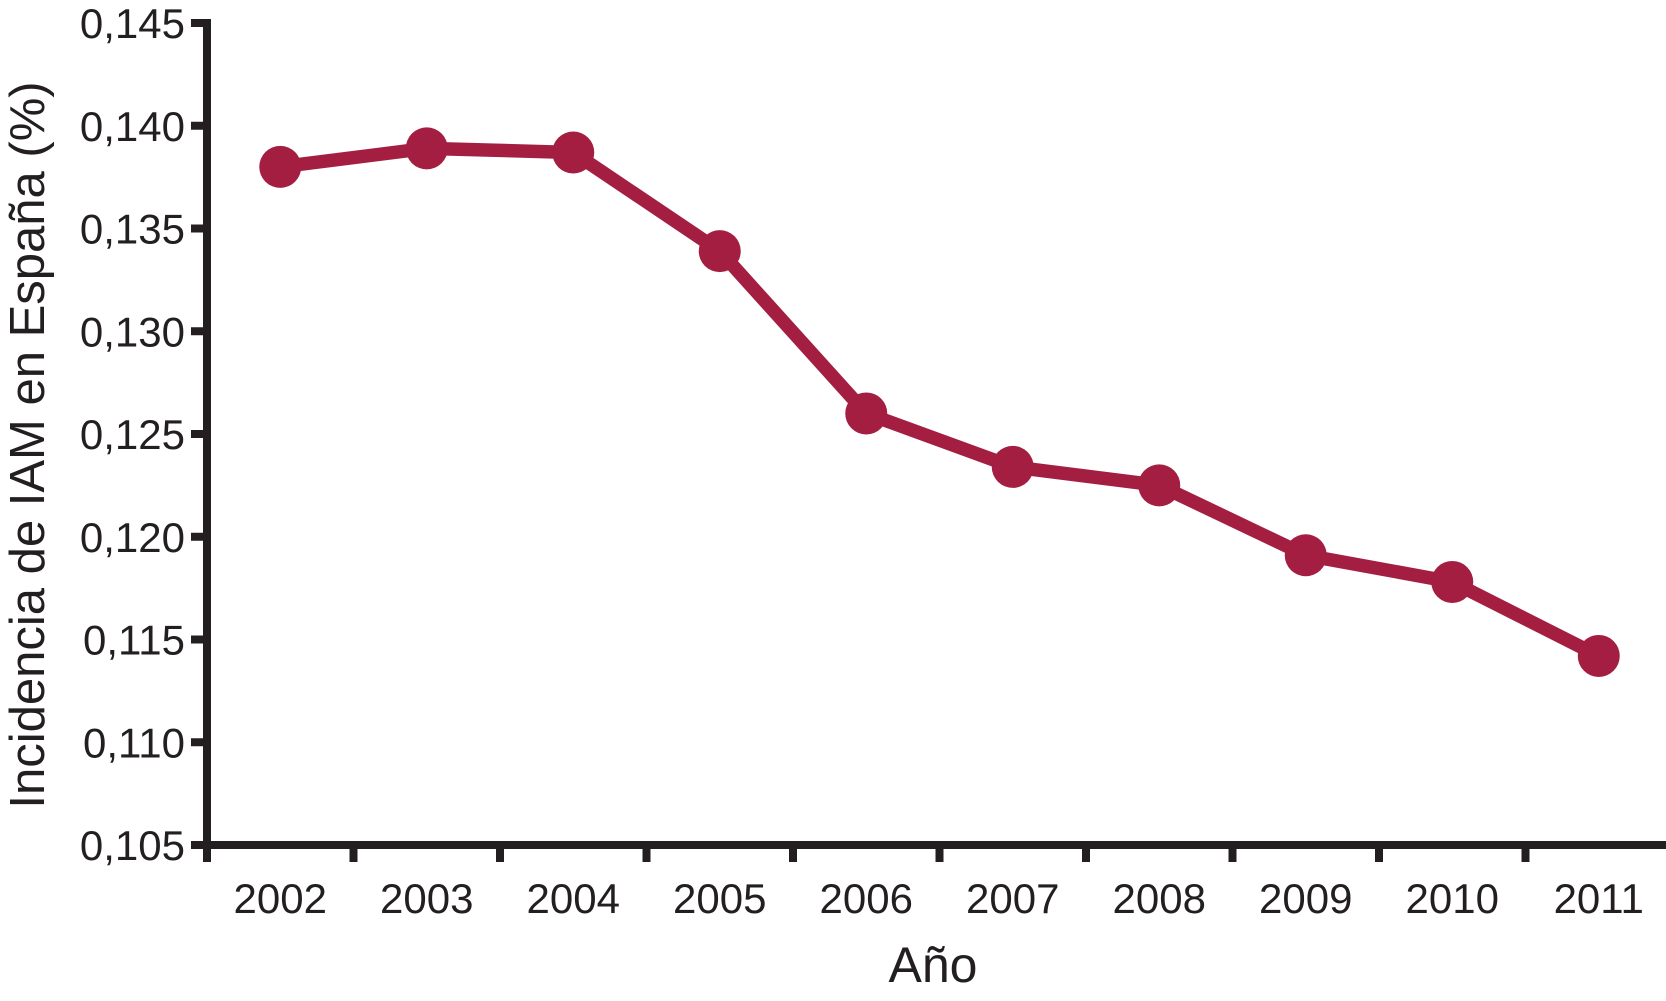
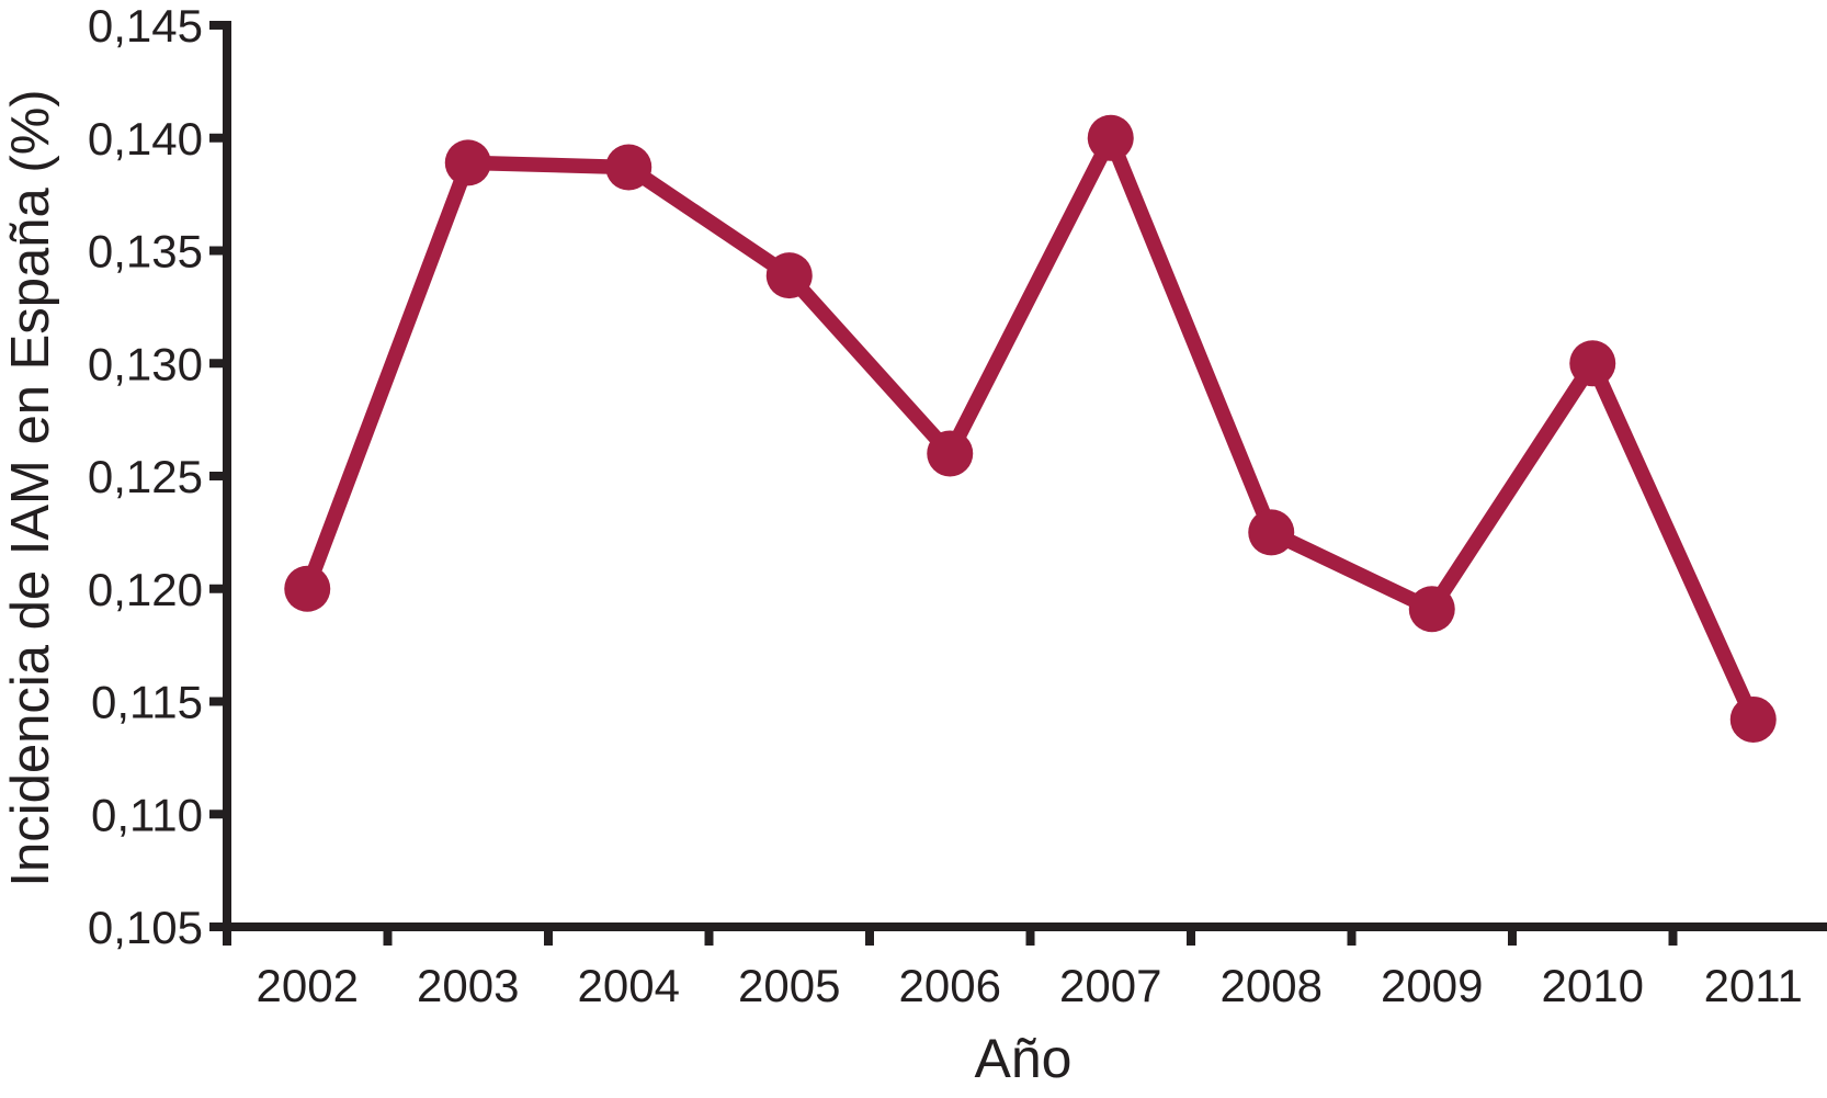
2002: 0,14 -> 0,12
2007: 0,12 -> 0,14
2010: 0,12 -> 0,13
